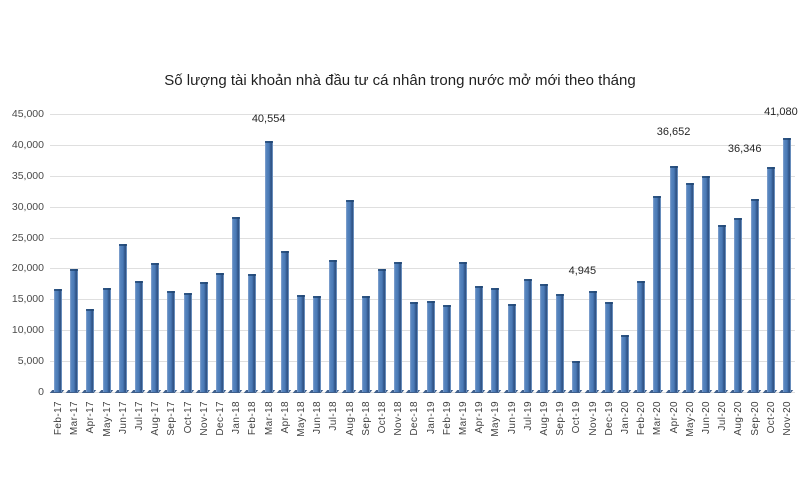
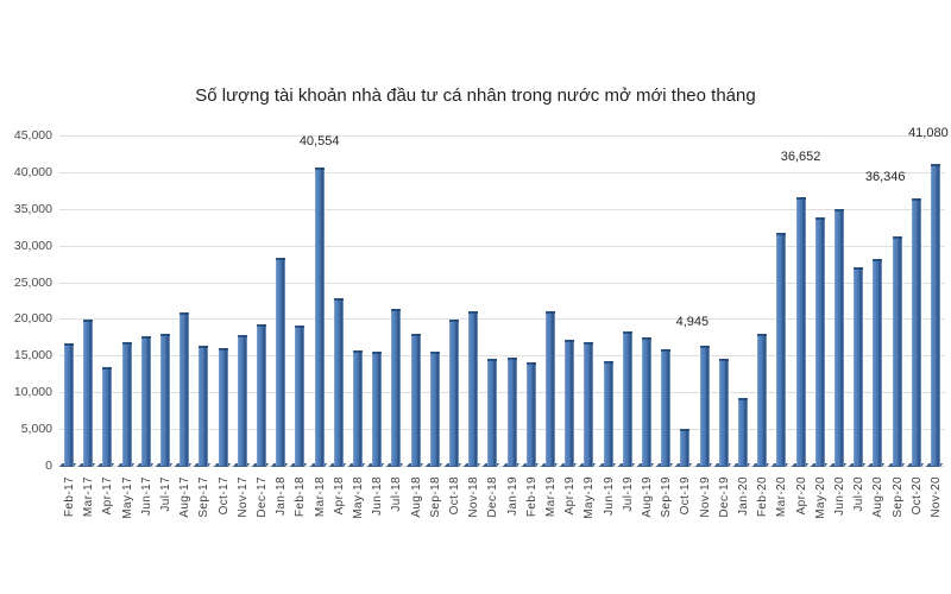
Jun-17: 24000 -> 18000
Aug-18: 31000 -> 18000
